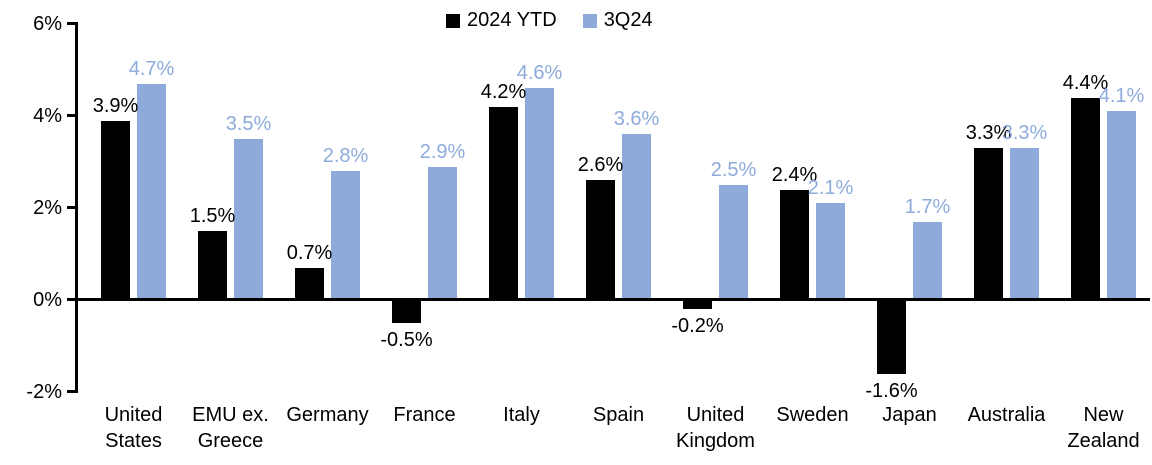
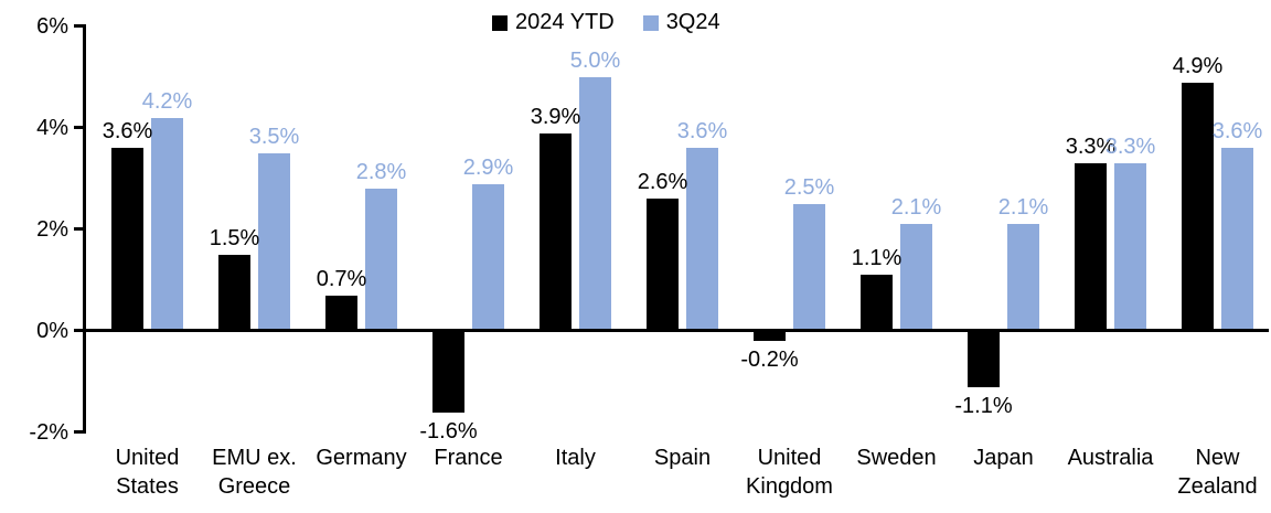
2024 YTD/United States: 3.9% -> 3.6%
3Q24/United States: 4.7% -> 4.2%
2024 YTD/France: -0.5% -> -1.6%
2024 YTD/Italy: 4.2% -> 3.9%
3Q24/Italy: 4.6% -> 5.0%
2024 YTD/Sweden: 2.4% -> 1.1%
2024 YTD/Japan: -1.6% -> -1.1%
3Q24/Japan: 1.7% -> 2.1%
2024 YTD/New Zealand: 4.4% -> 4.9%
3Q24/New Zealand: 4.1% -> 3.6%
